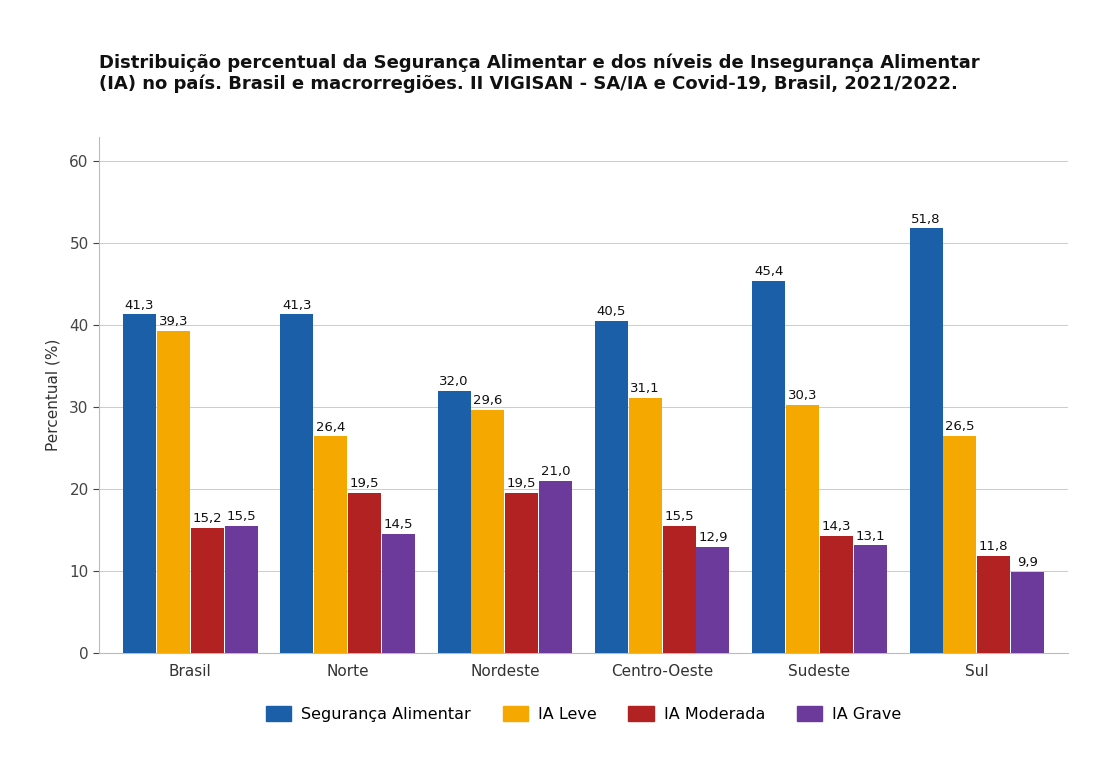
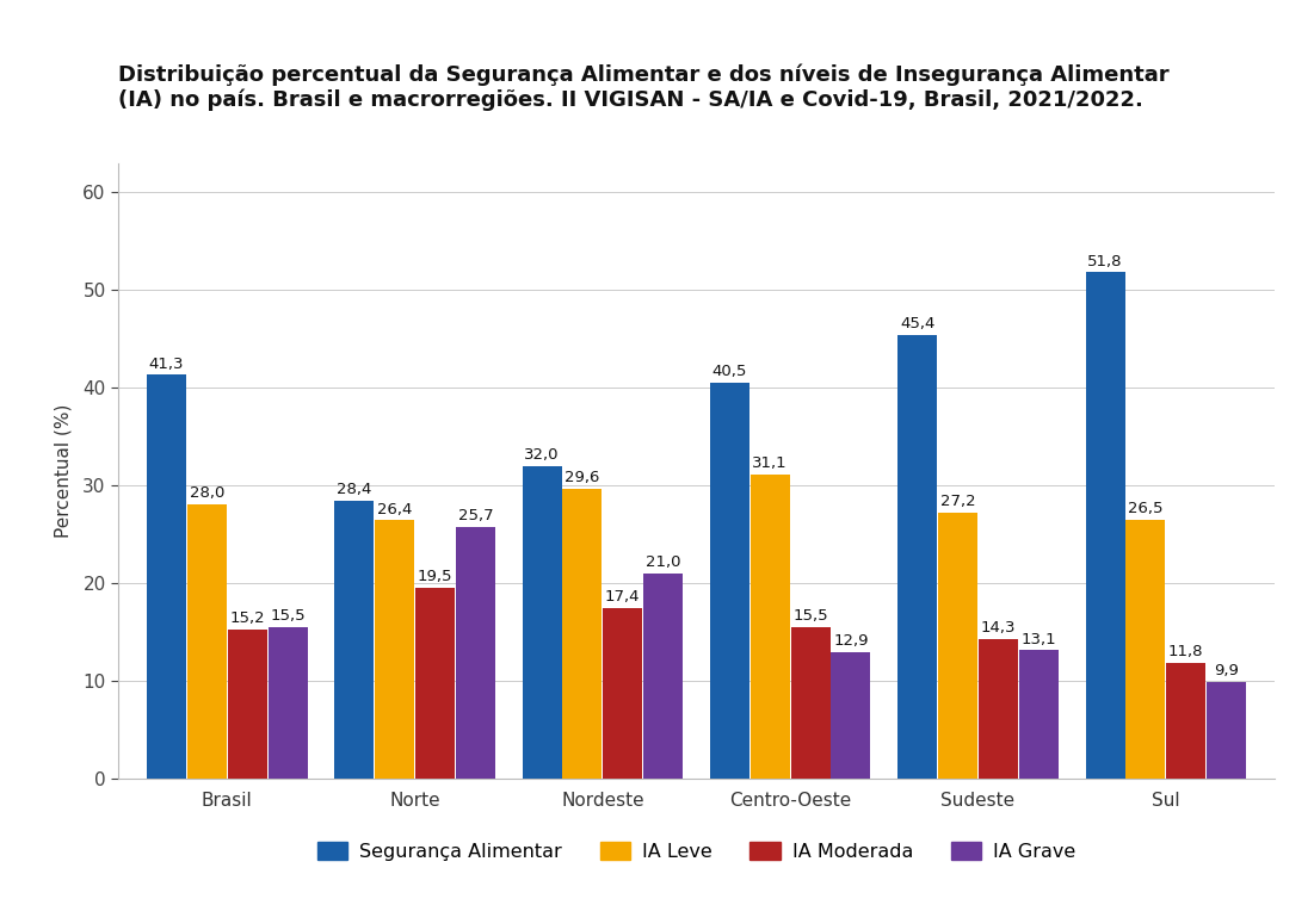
IA Leve/Brasil: 39,3 -> 28,0
Segurança Alimentar/Norte: 41,3 -> 28,4
IA Grave/Norte: 14,5 -> 25,7
IA Moderada/Nordeste: 19,5 -> 17,4
IA Leve/Sudeste: 30,3 -> 27,2
